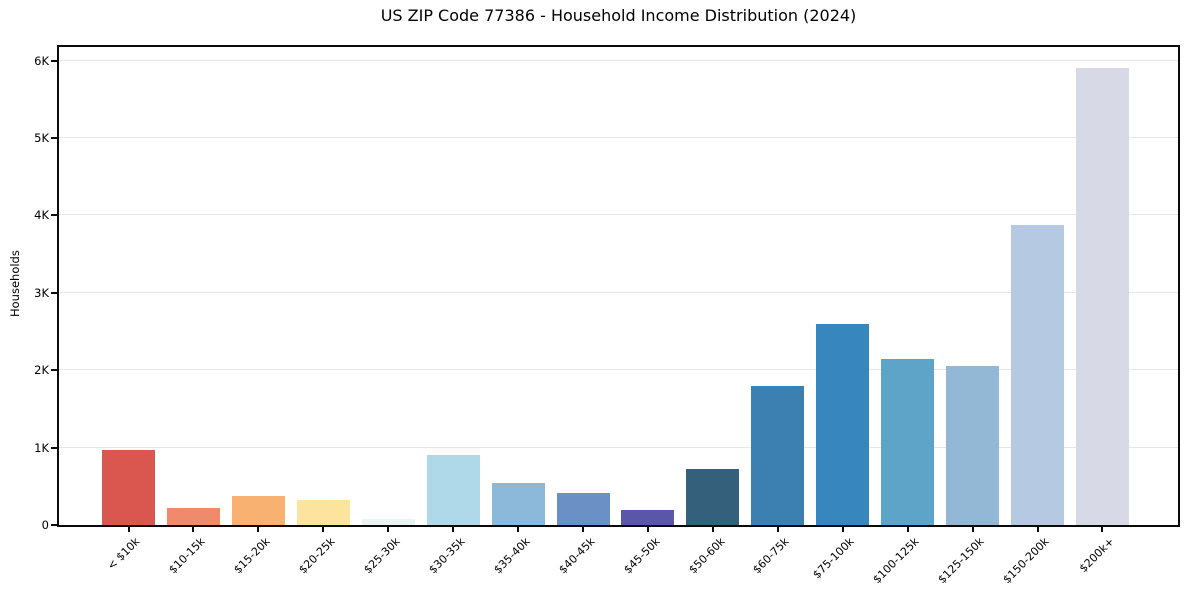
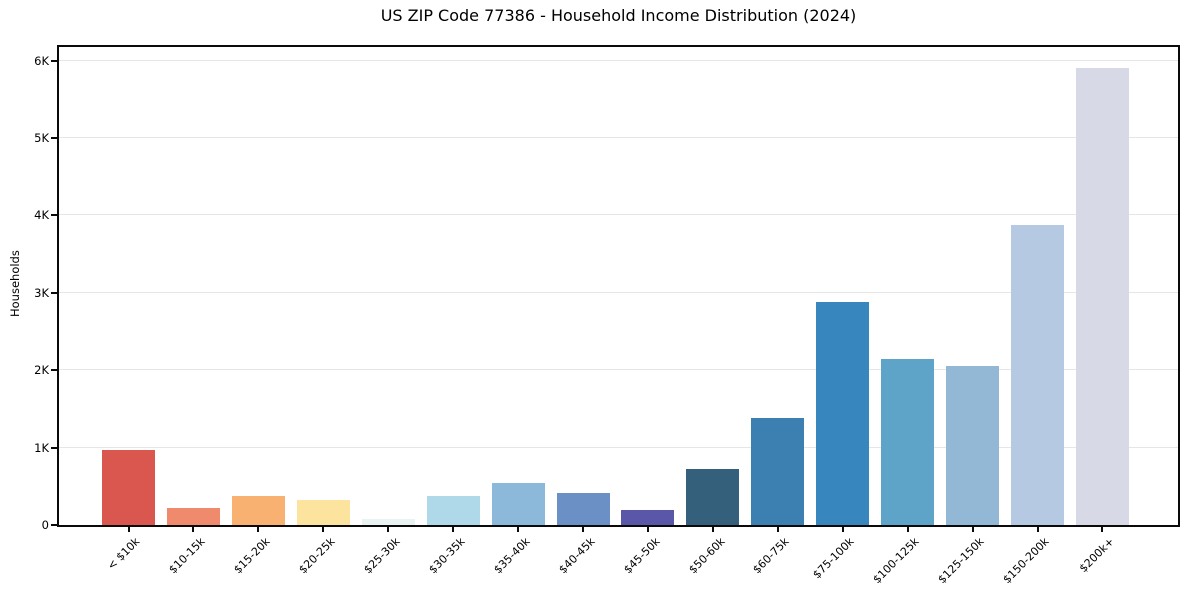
$30-35k: 0.9K -> 0.4K
$60-75k: 1.8K -> 1.4K
$75-100k: 2.6K -> 2.9K
